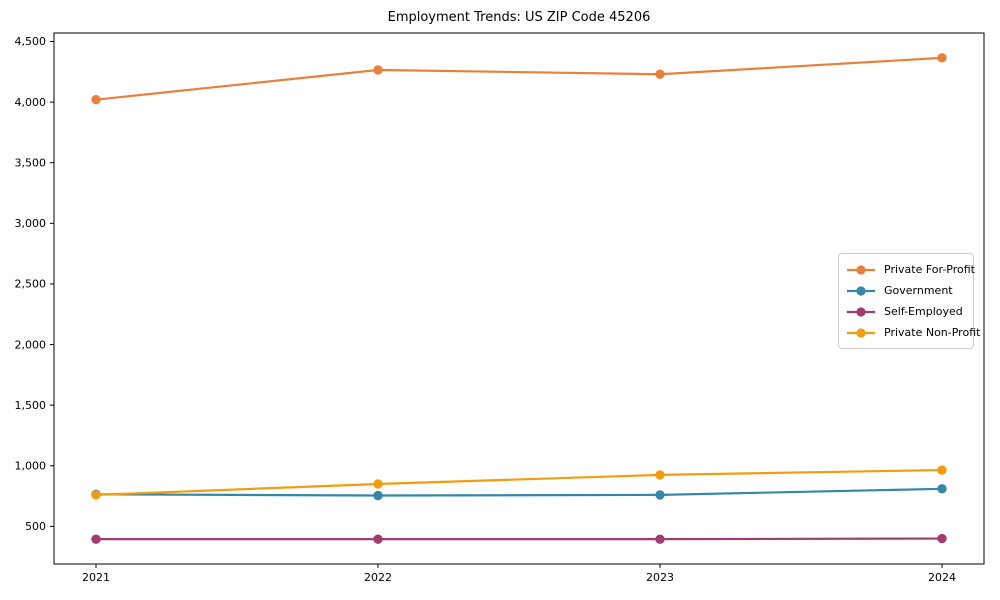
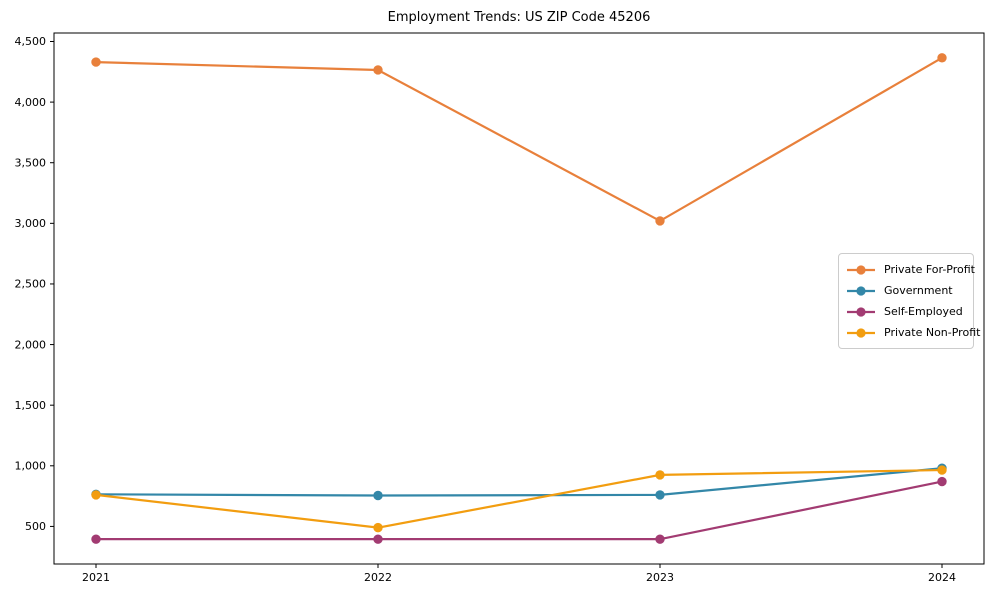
Private For-Profit/2021: 4020 -> 4330
Private Non-Profit/2022: 850 -> 490
Private For-Profit/2023: 4230 -> 3020
Government/2024: 810 -> 980
Self-Employed/2024: 400 -> 870
